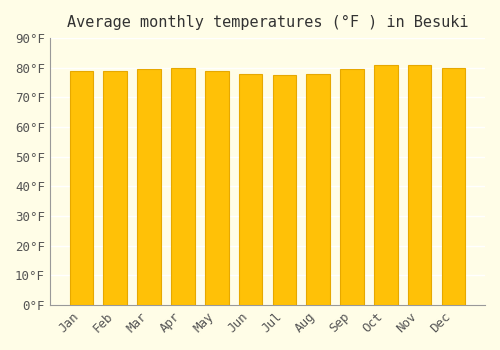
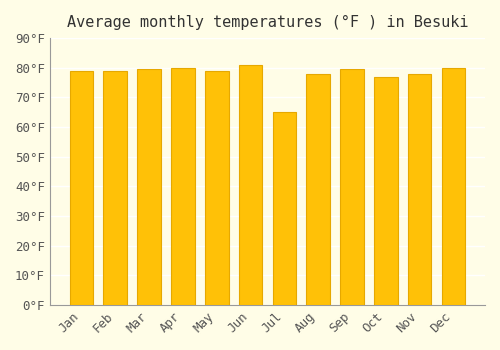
Jun: 78.0°F -> 81.0°F
Jul: 77.5°F -> 65.0°F
Oct: 81.0°F -> 77.0°F
Nov: 81.0°F -> 78.0°F
